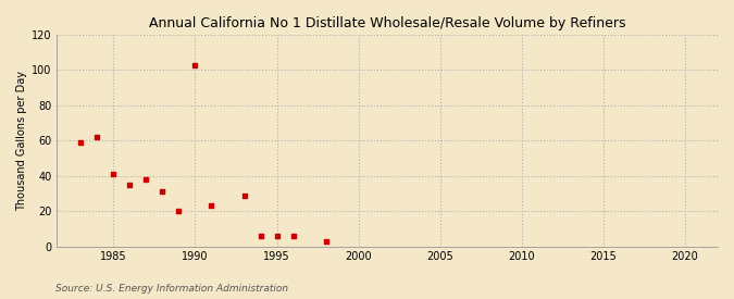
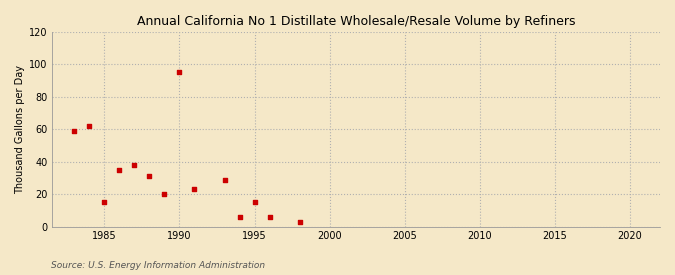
1985: 41 -> 15
1990: 103 -> 95
1995: 6 -> 15
